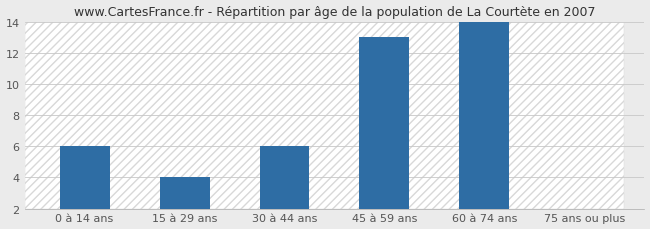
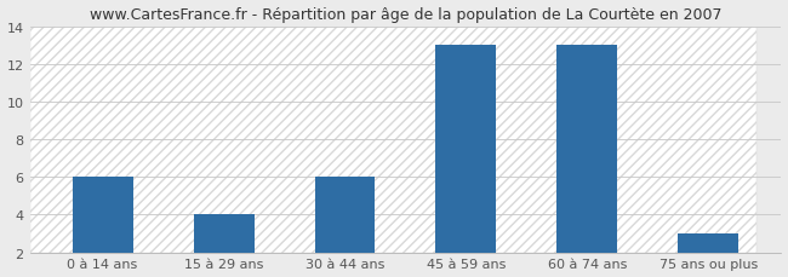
60 à 74 ans: 14 -> 13
75 ans ou plus: 2 -> 3
